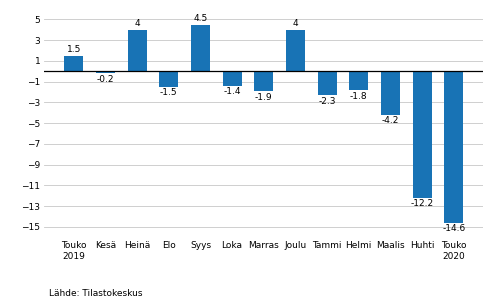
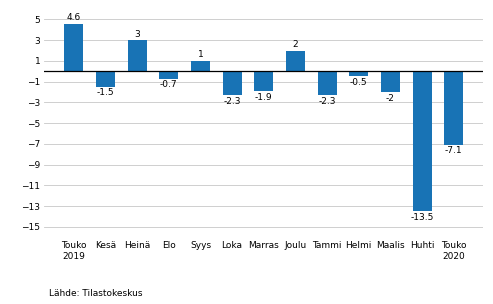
Touko 2019: 1.5 -> 4.6
Kesä: -0.2 -> -1.5
Heinä: 4 -> 3
Elo: -1.5 -> -0.7
Syys: 4.5 -> 1
Loka: -1.4 -> -2.3
Joulu: 4 -> 2
Helmi: -1.8 -> -0.5
Maalis: -4.2 -> -2
Huhti: -12.2 -> -13.5
Touko 2020: -14.6 -> -7.1
